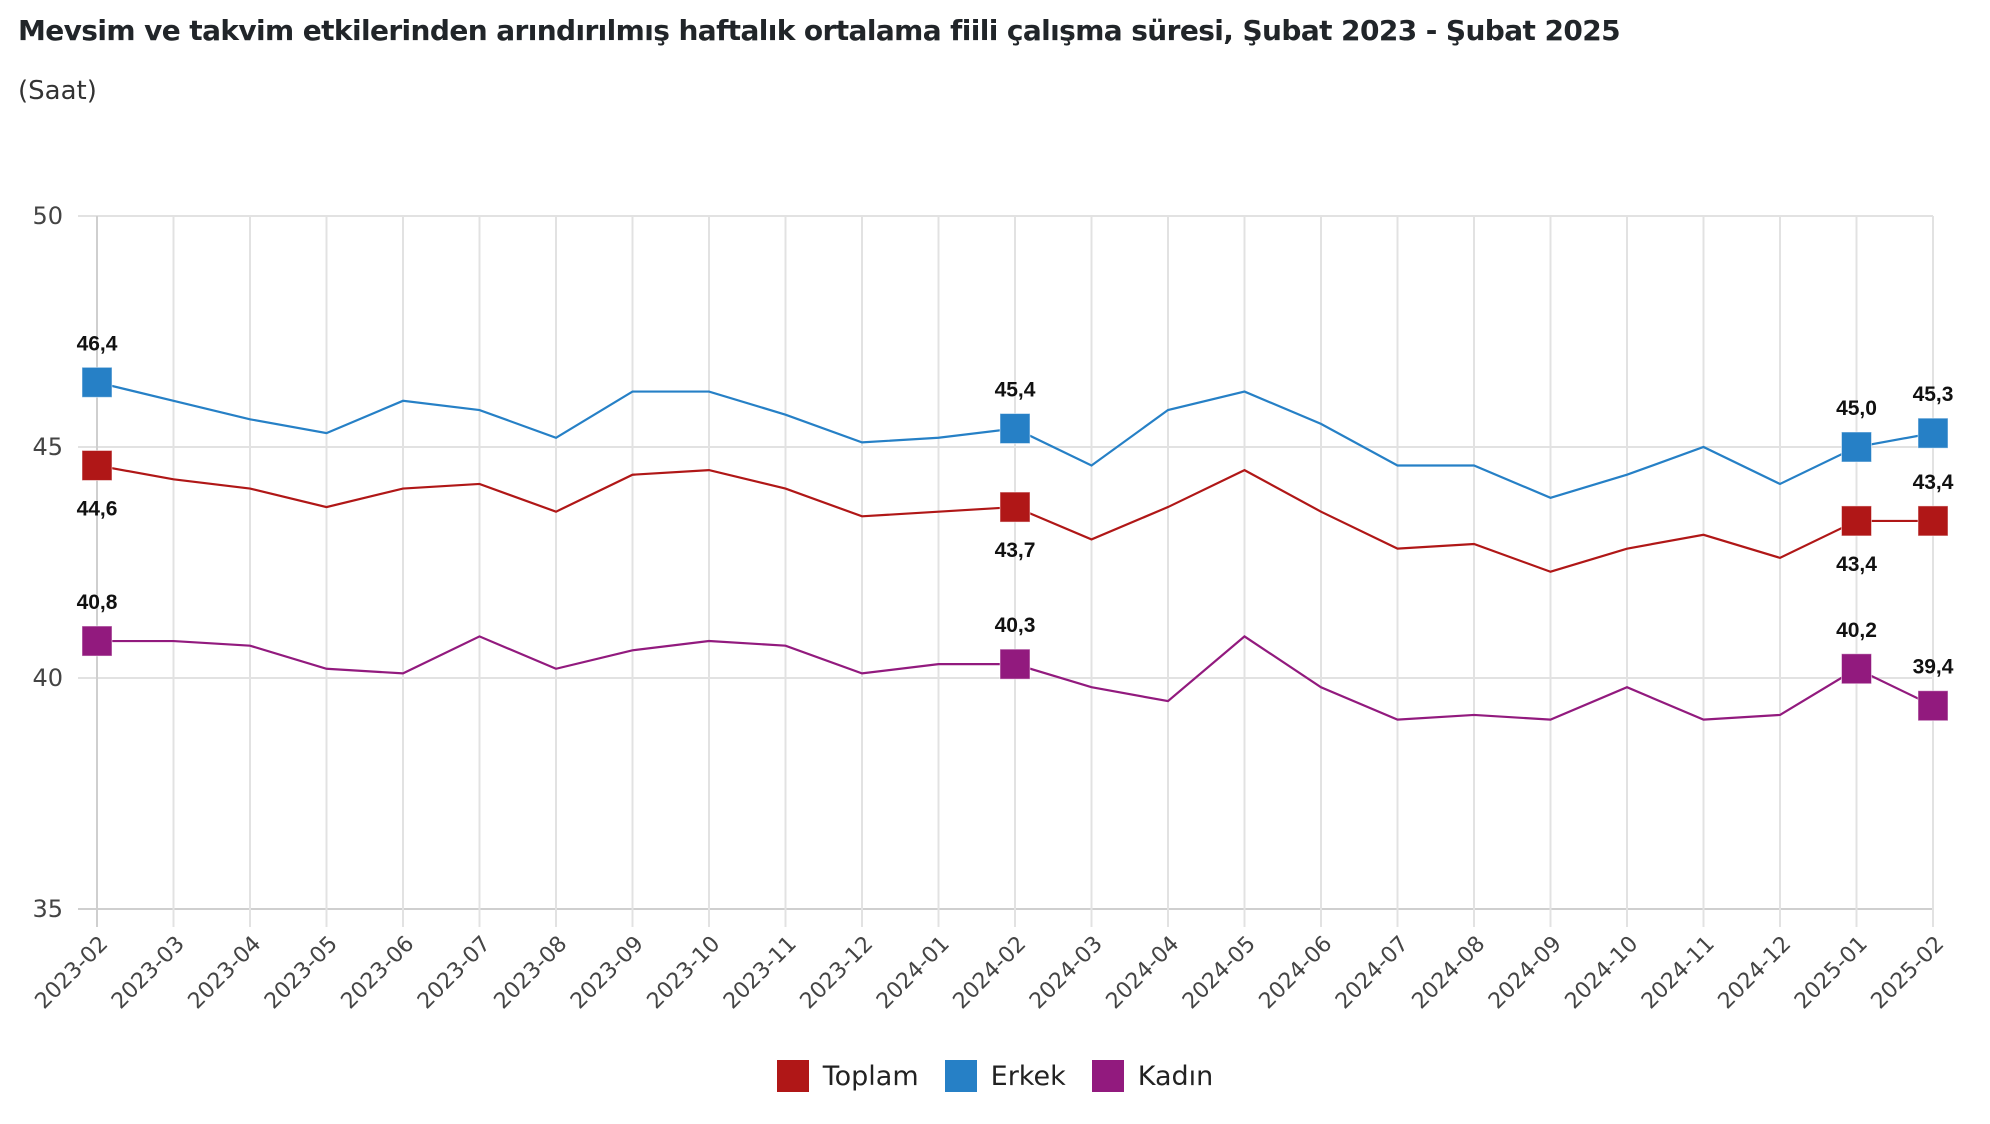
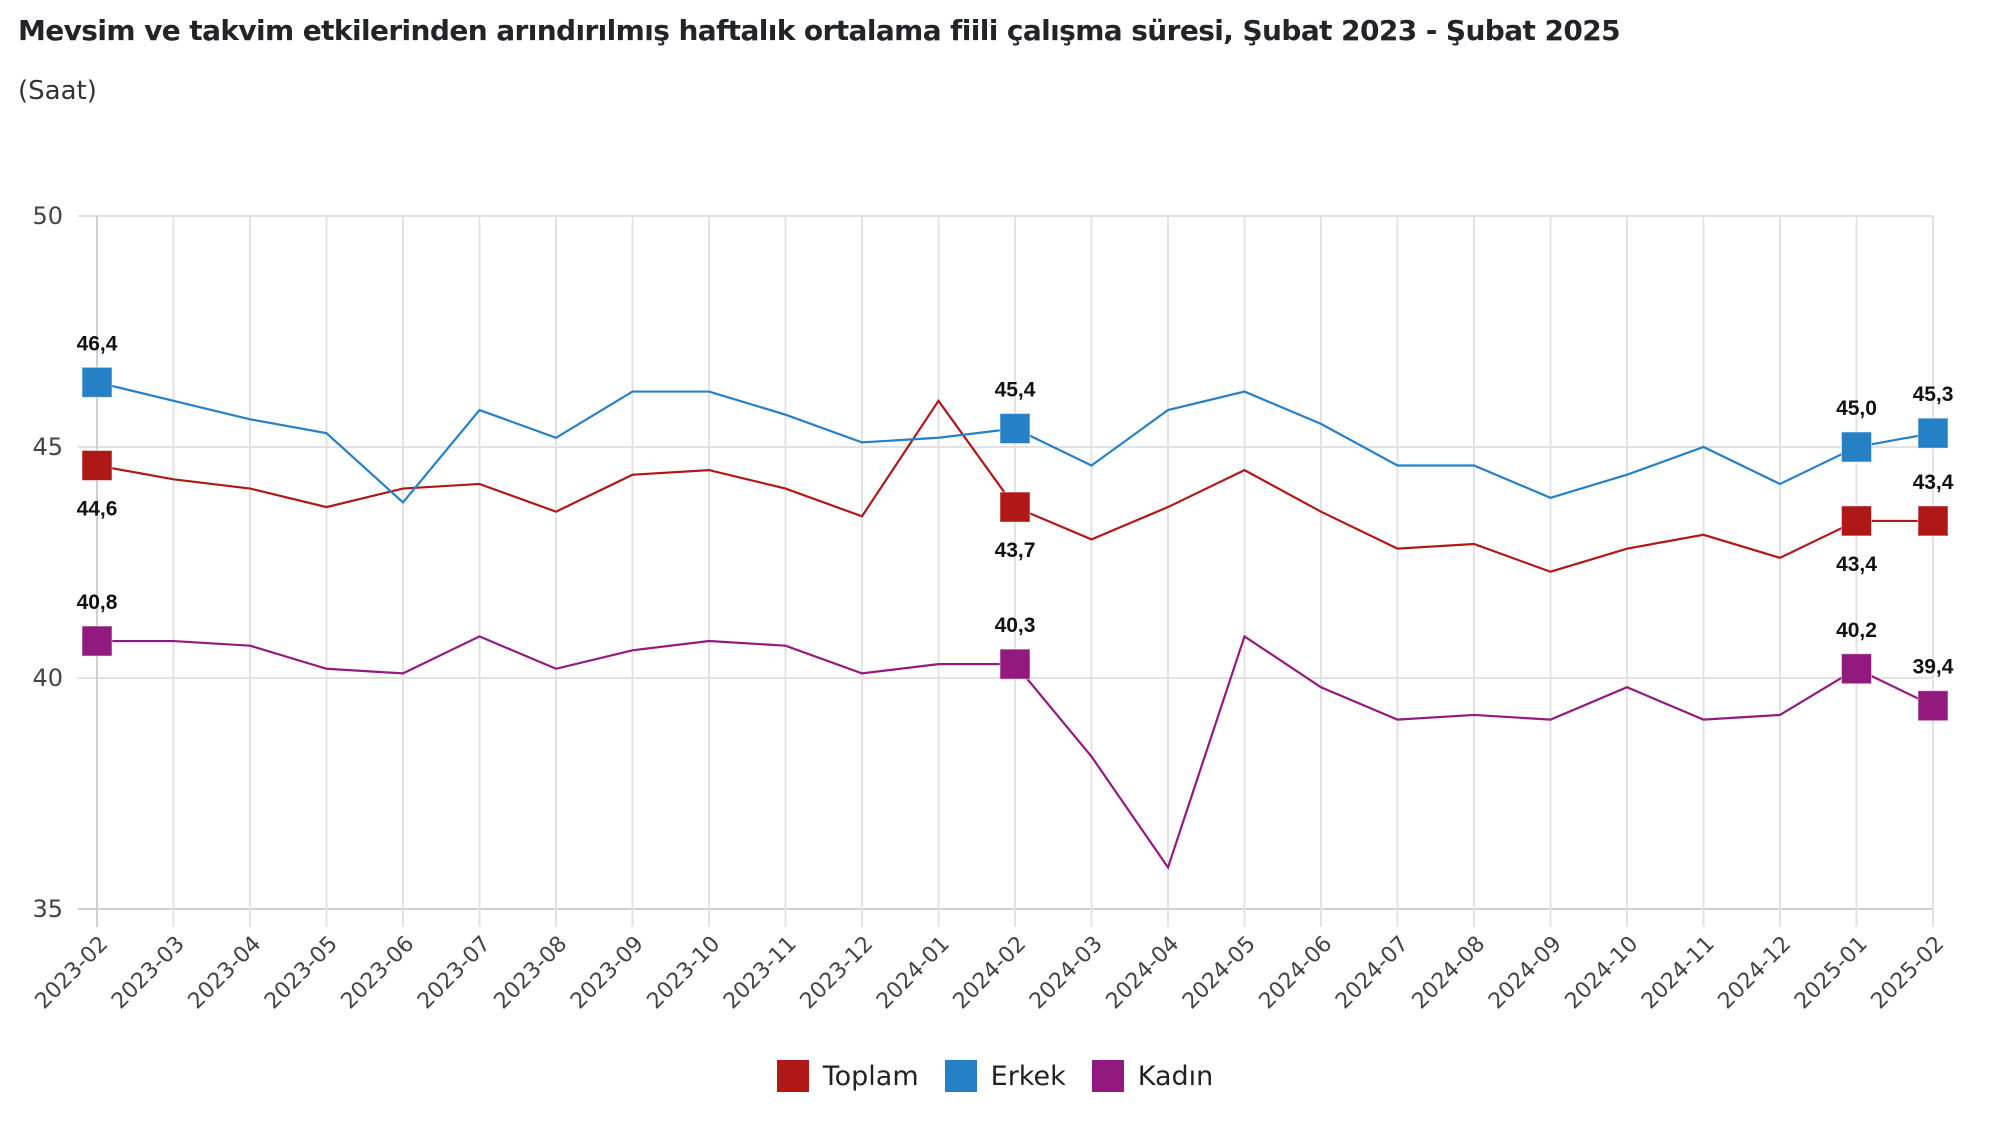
Erkek/2023-06: 46.0 -> 43.8
Toplam/2024-01: 43.6 -> 46.0
Kadın/2024-03: 39.8 -> 38.3
Kadın/2024-04: 39.5 -> 35.9
